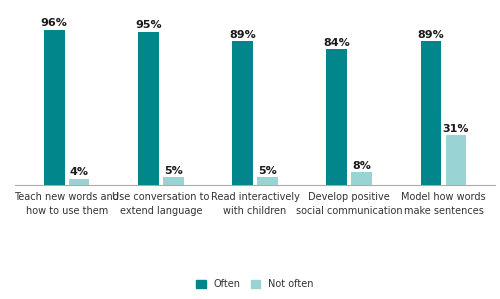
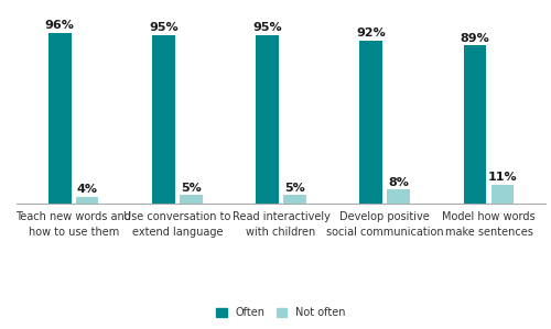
Often/Read interactively with children: 89% -> 95%
Often/Develop positive social communication: 84% -> 92%
Not often/Model how words make sentences: 31% -> 11%
